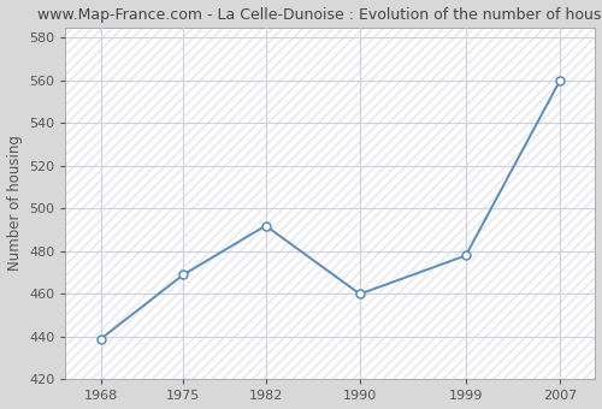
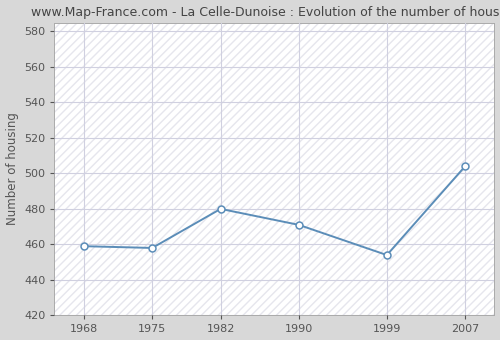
1968: 439 -> 459
1975: 469 -> 458
1982: 492 -> 480
1990: 460 -> 471
1999: 478 -> 454
2007: 560 -> 504
